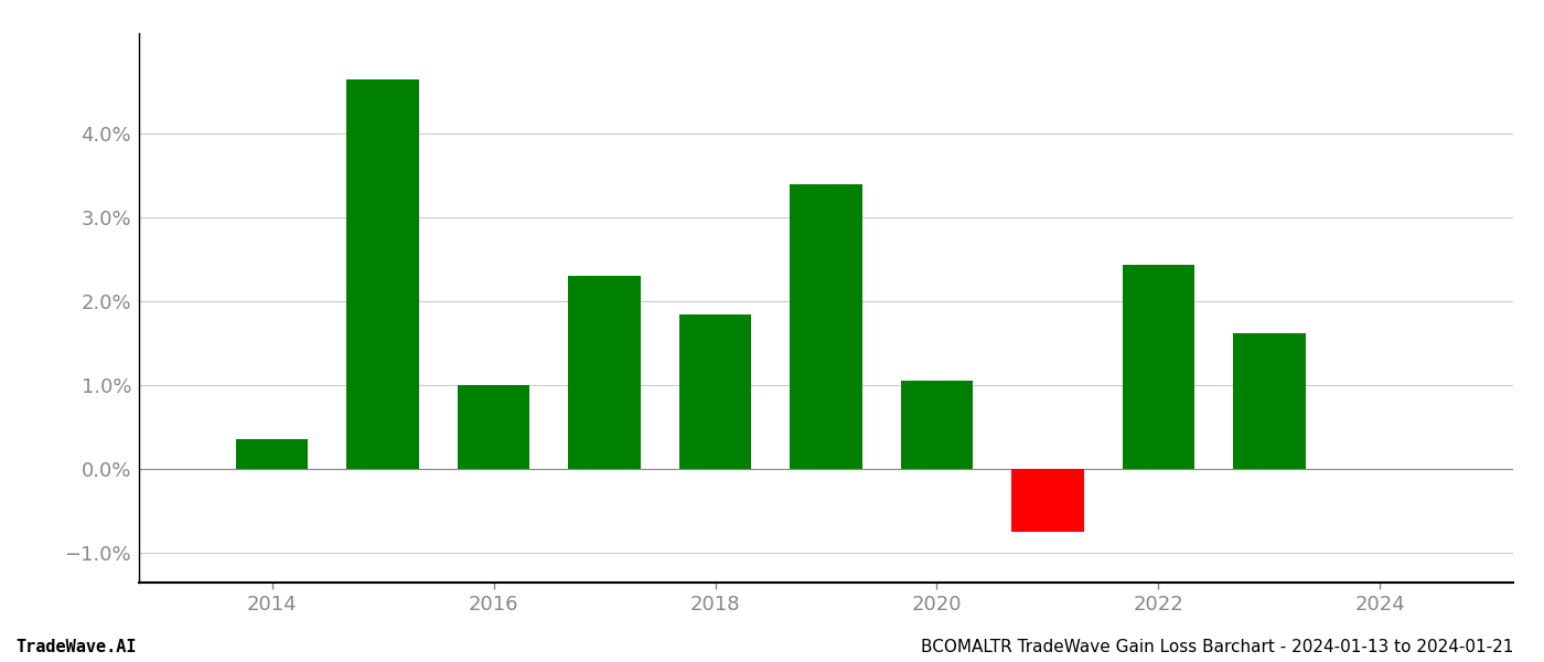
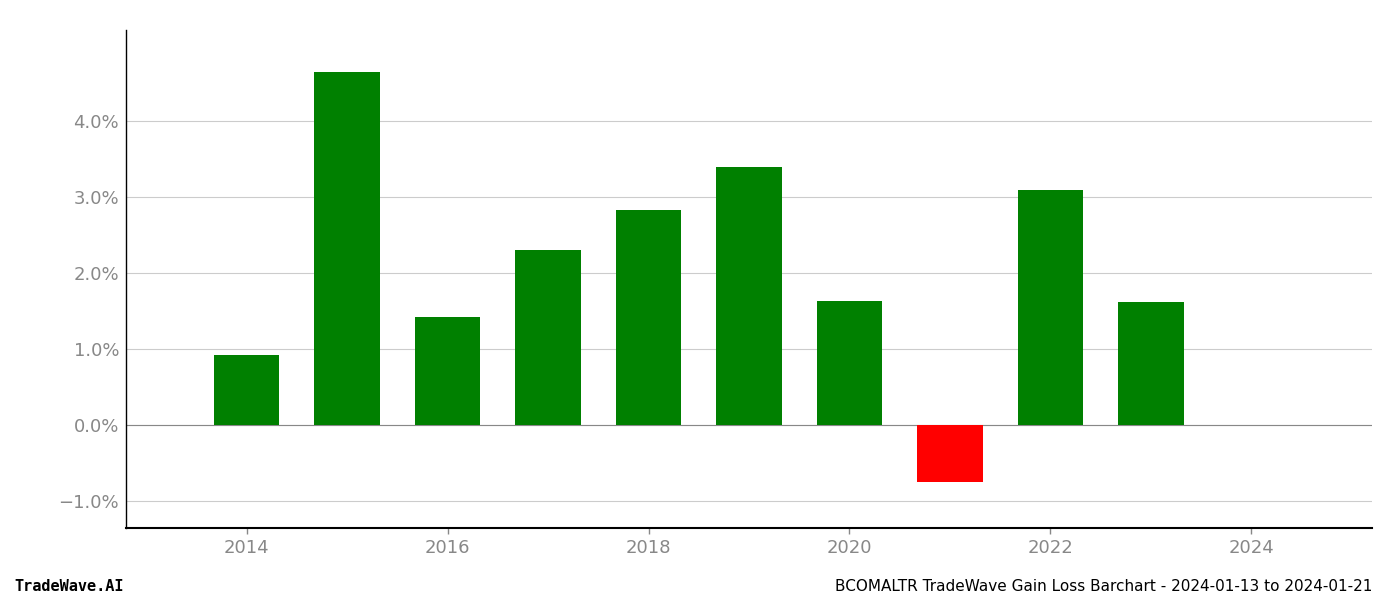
2014: 0.36% -> 0.92%
2016: 1.00% -> 1.42%
2018: 1.84% -> 2.83%
2020: 1.06% -> 1.63%
2022: 2.44% -> 3.10%
